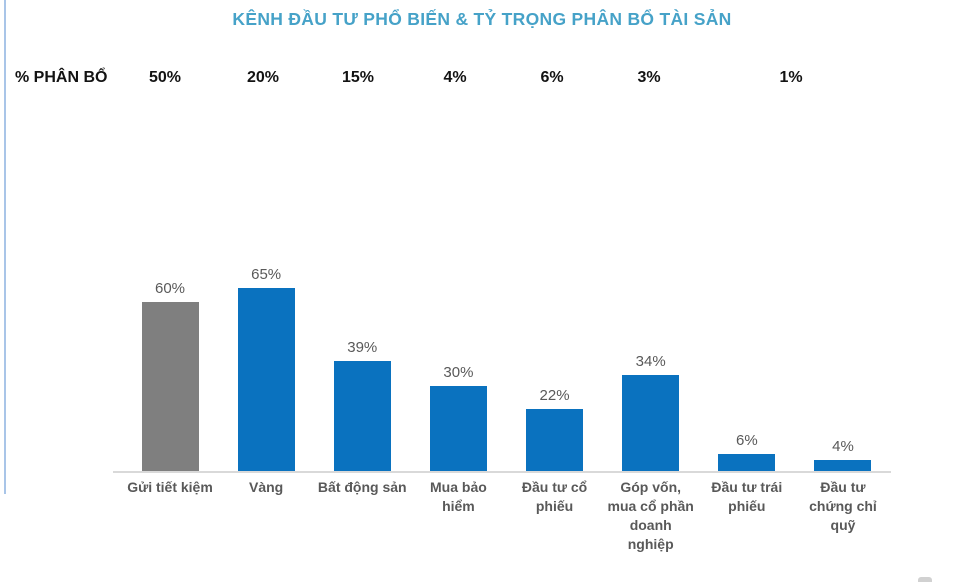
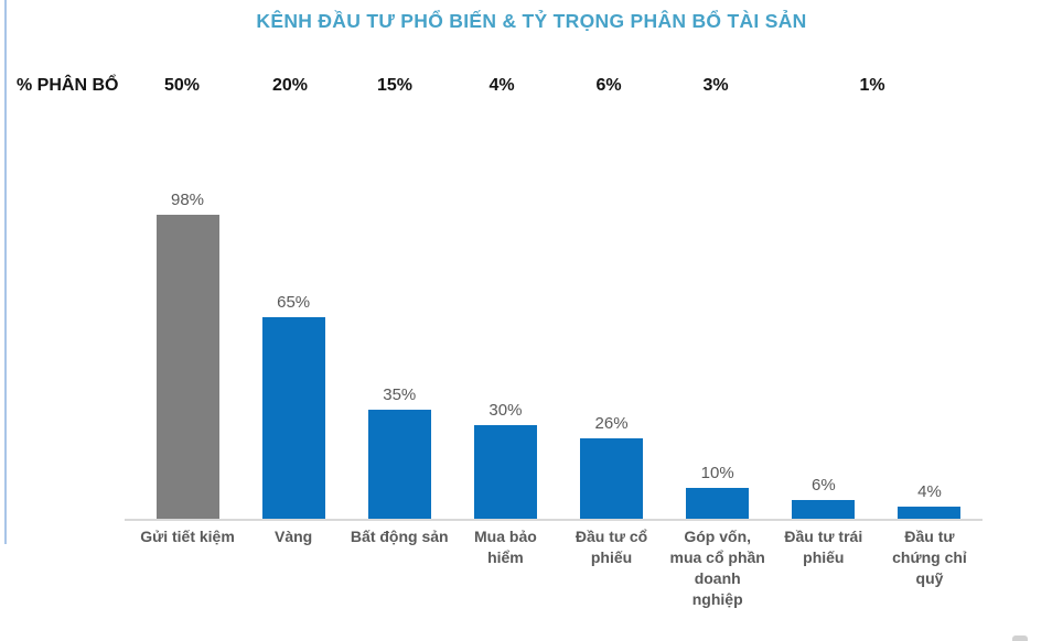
Gửi tiết kiệm: 60% -> 98%
Bất động sản: 39% -> 35%
Đầu tư cổ phiếu: 22% -> 26%
Góp vốn, mua cổ phần doanh nghiệp: 34% -> 10%
